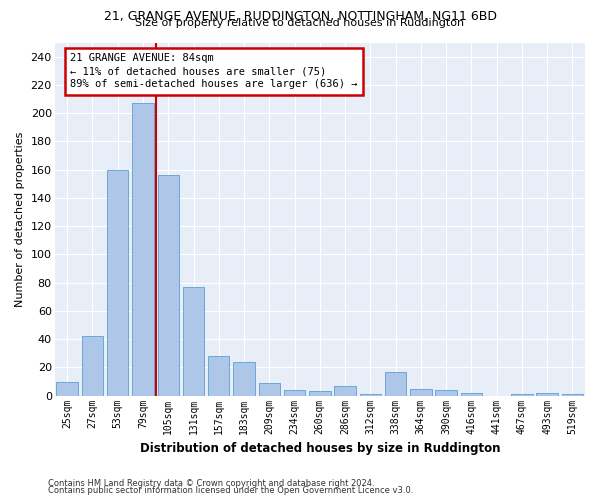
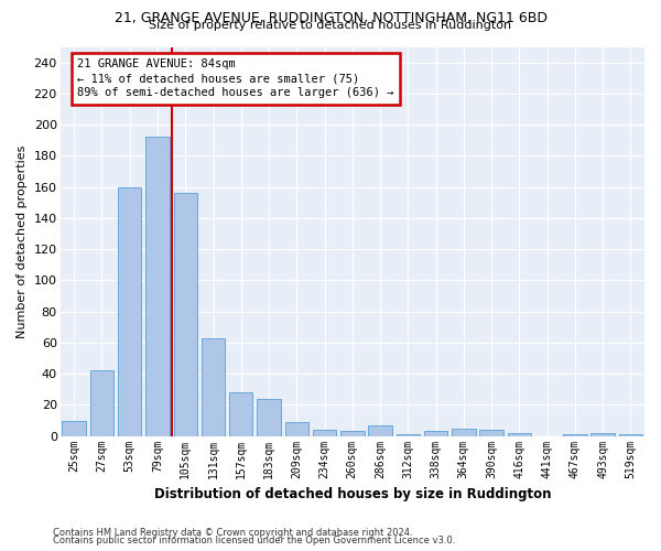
79sqm: 207 -> 192
131sqm: 77 -> 63
338sqm: 17 -> 3
